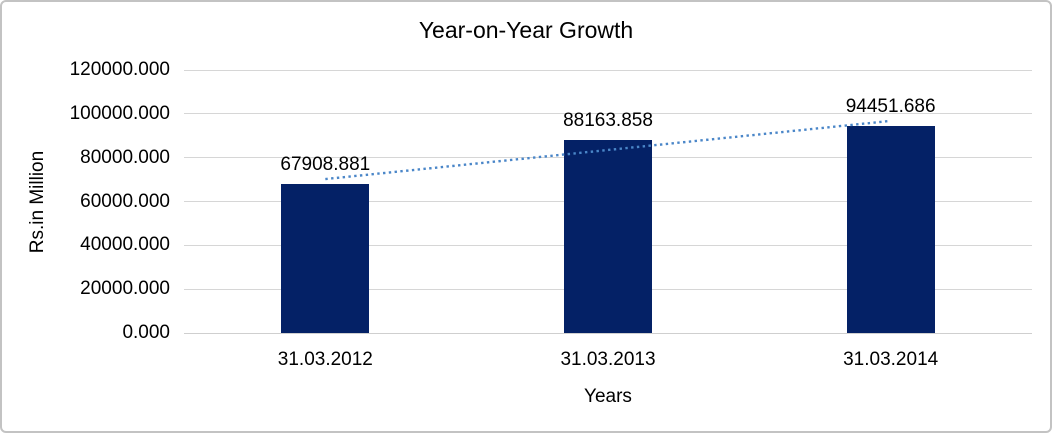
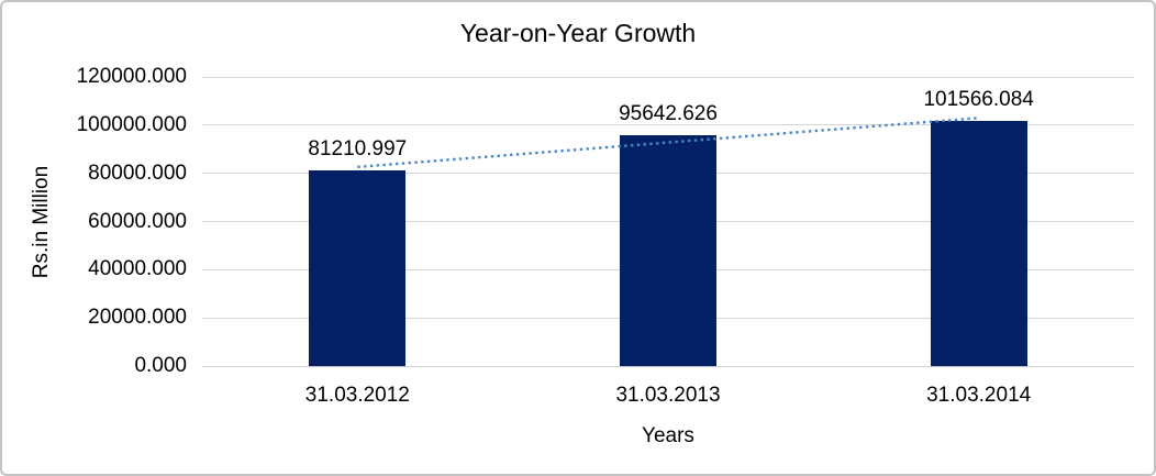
31.03.2012: 67908.881 -> 81210.997
31.03.2013: 88163.858 -> 95642.626
31.03.2014: 94451.686 -> 101566.084
